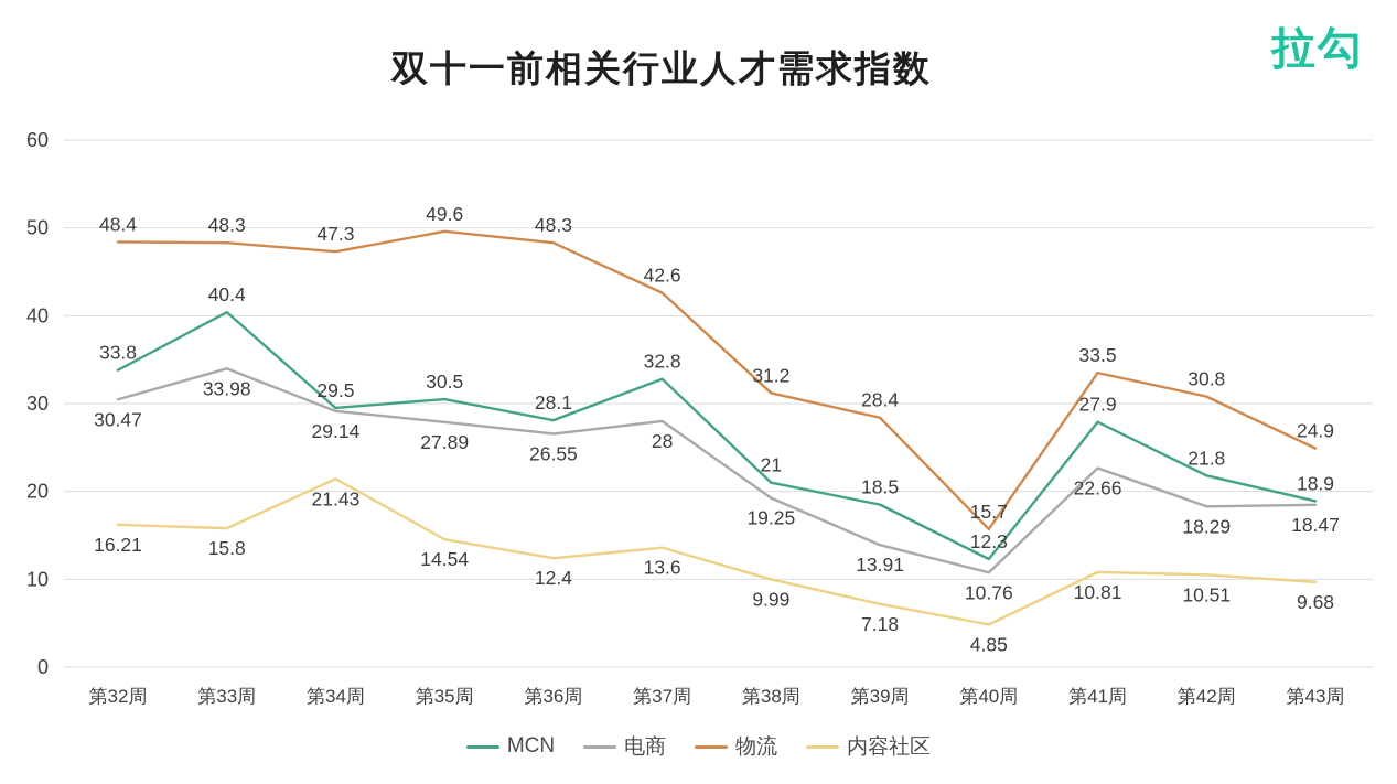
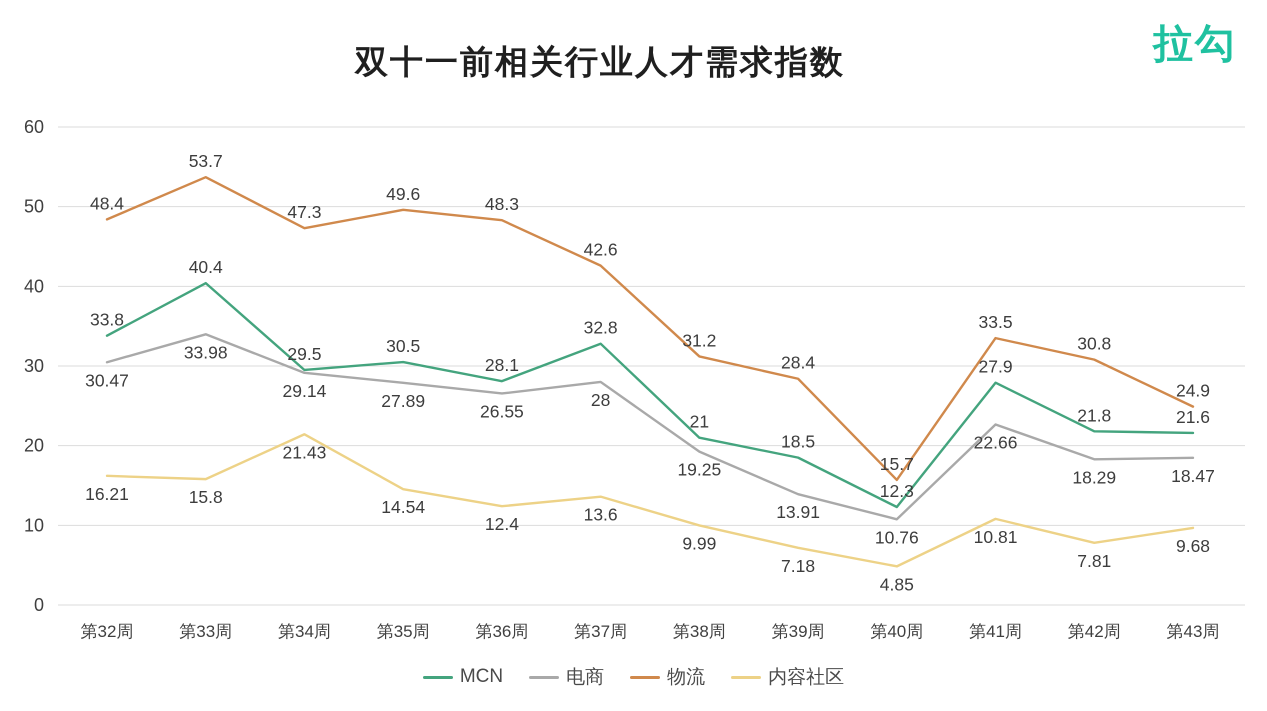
物流/第33周: 48.3 -> 53.7
内容社区/第42周: 10.51 -> 7.81
MCN/第43周: 18.9 -> 21.6
